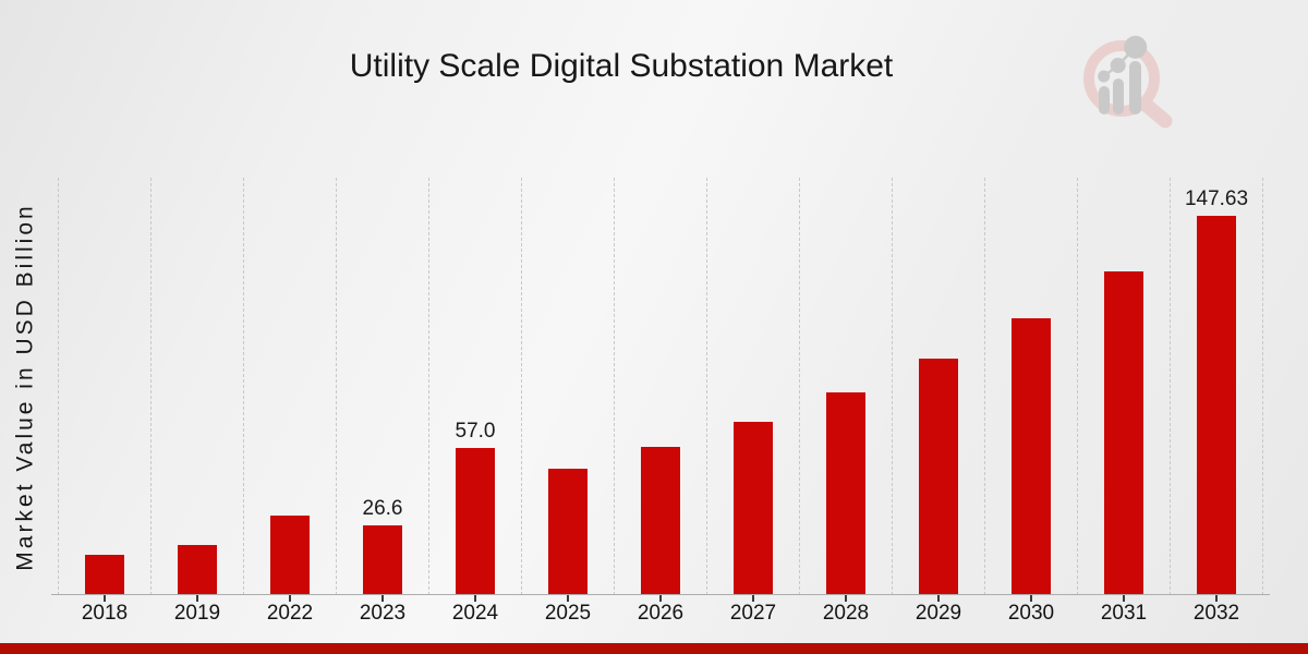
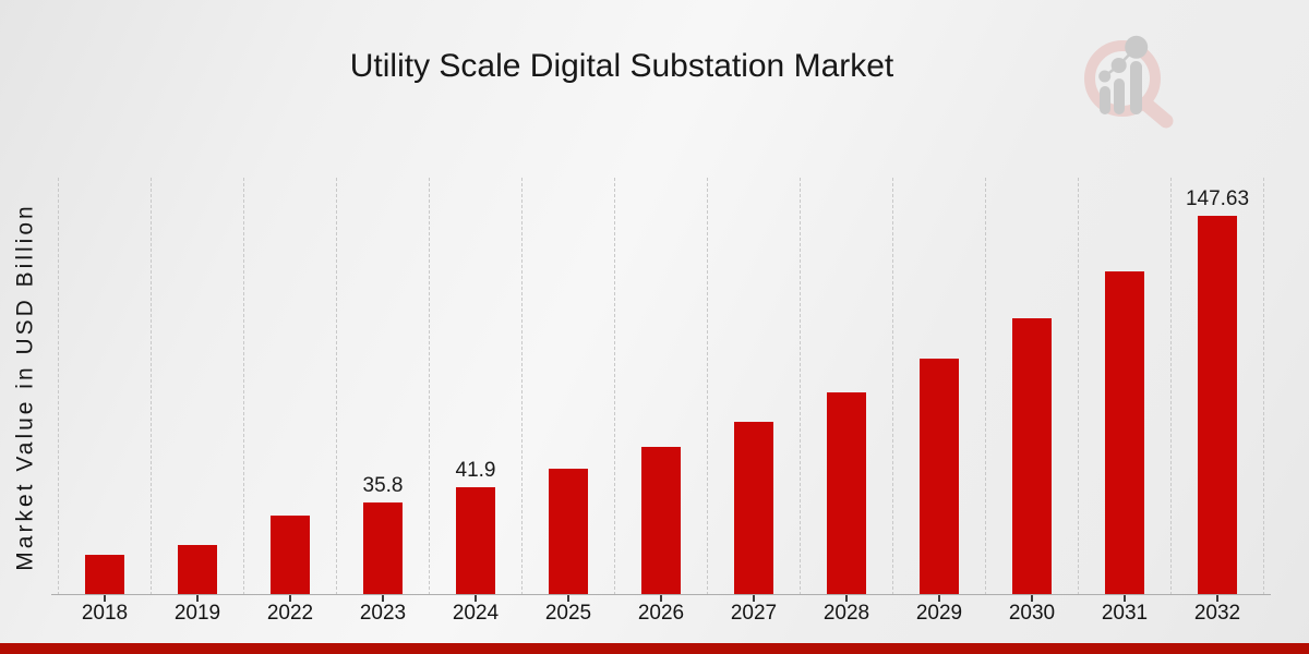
2023: 26.6 -> 35.8
2024: 57.0 -> 41.9
